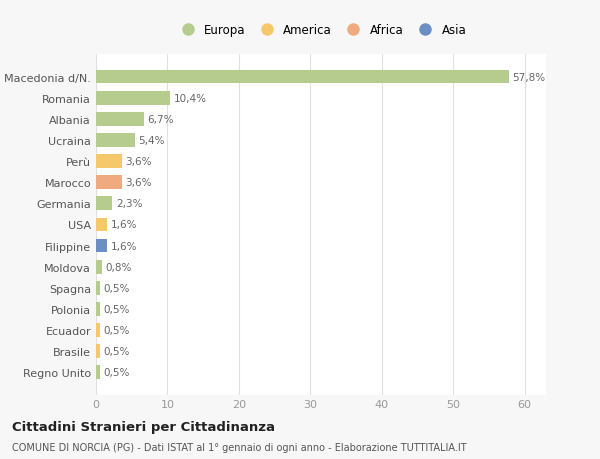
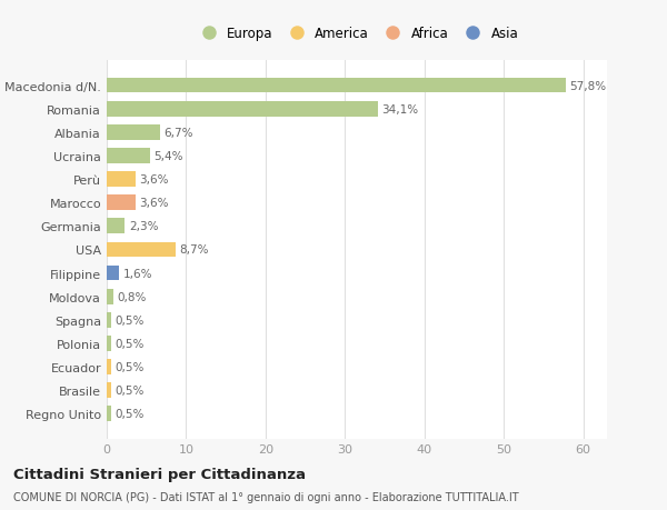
Romania: 10,4% -> 34,1%
USA: 1,6% -> 8,7%
